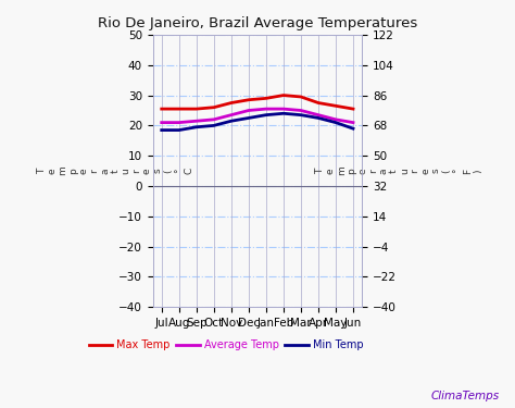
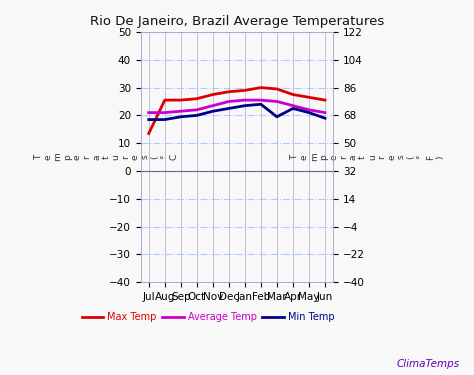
Max Temp/Jul: 25.5 -> 13.5
Min Temp/Mar: 23.5 -> 19.5
